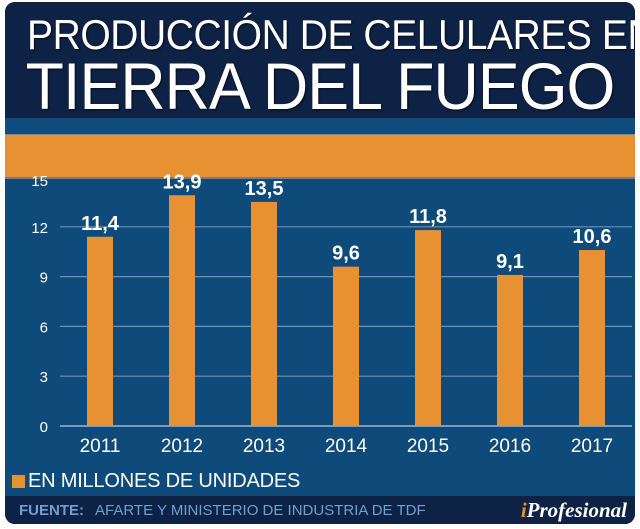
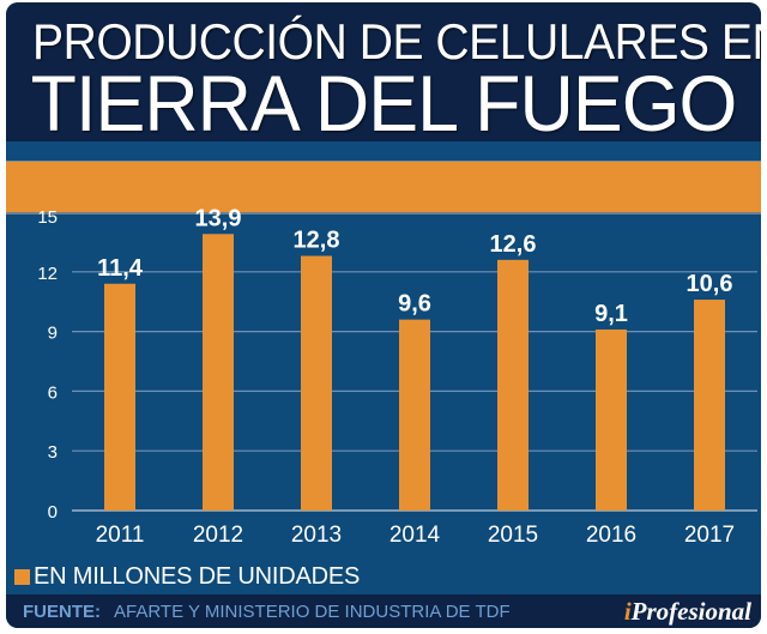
2013: 13,5 -> 12,8
2015: 11,8 -> 12,6
